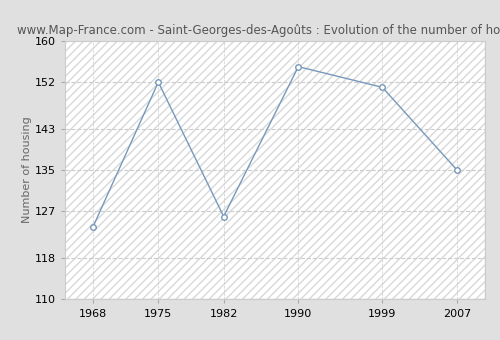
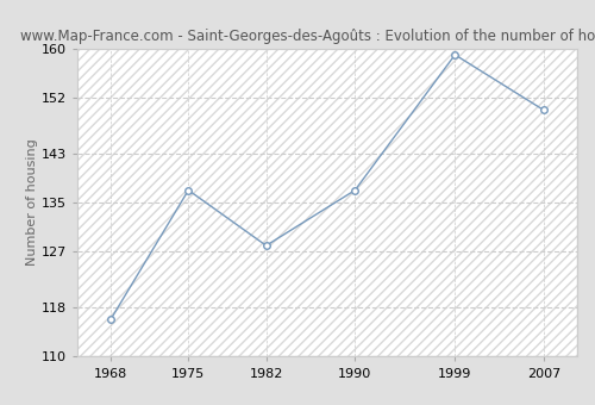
1968: 124 -> 116
1975: 152 -> 137
1982: 126 -> 128
1990: 155 -> 137
1999: 151 -> 159
2007: 135 -> 150
